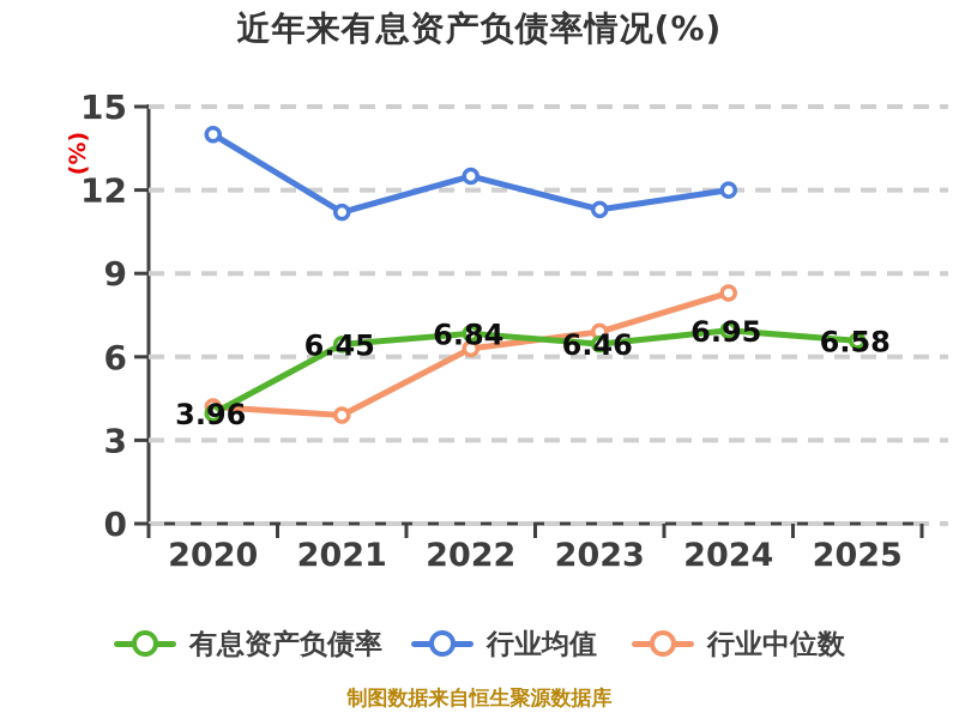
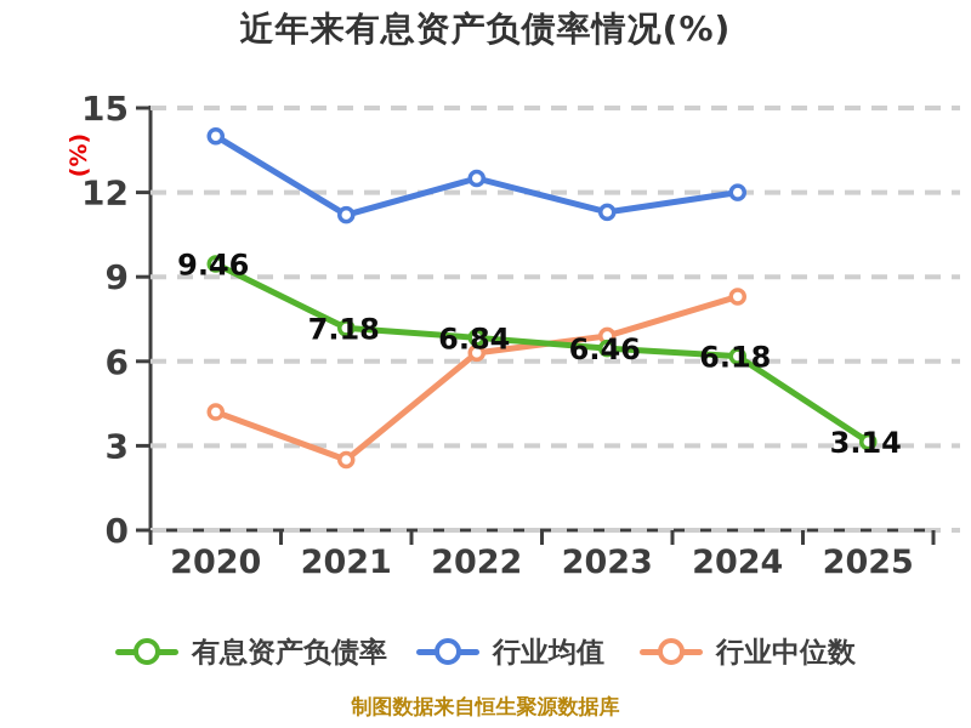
有息资产负债率/2020: 3.96 -> 9.46
有息资产负债率/2021: 6.45 -> 7.18
行业中位数/2021: 3.9 -> 2.5
有息资产负债率/2024: 6.95 -> 6.18
有息资产负债率/2025: 6.58 -> 3.14
